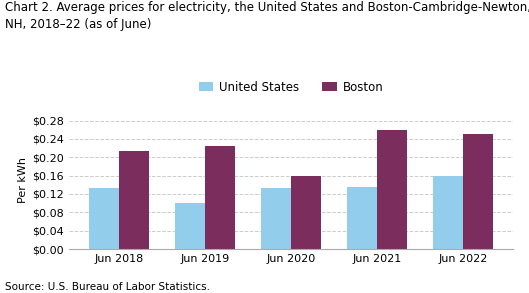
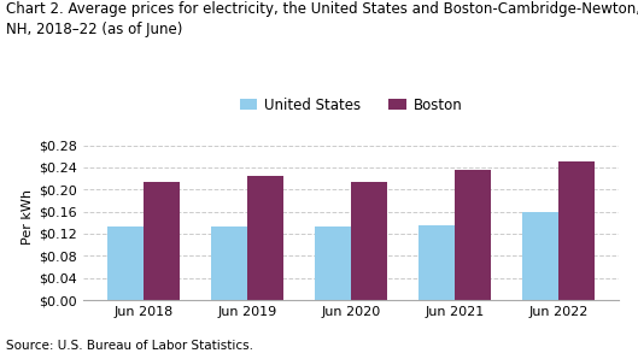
United States/Jun 2019: $0.100 -> $0.134
Boston/Jun 2020: $0.160 -> $0.214
Boston/Jun 2021: $0.260 -> $0.236
